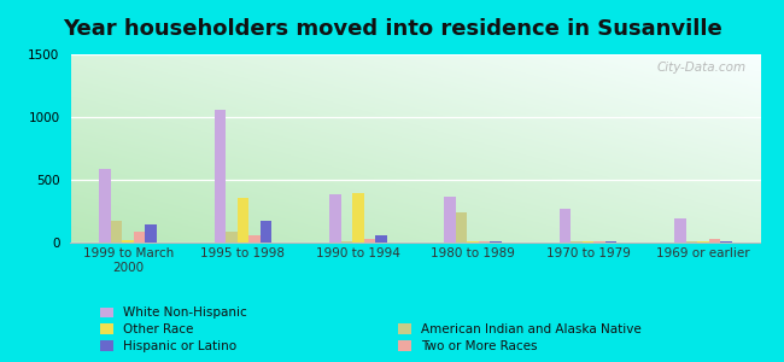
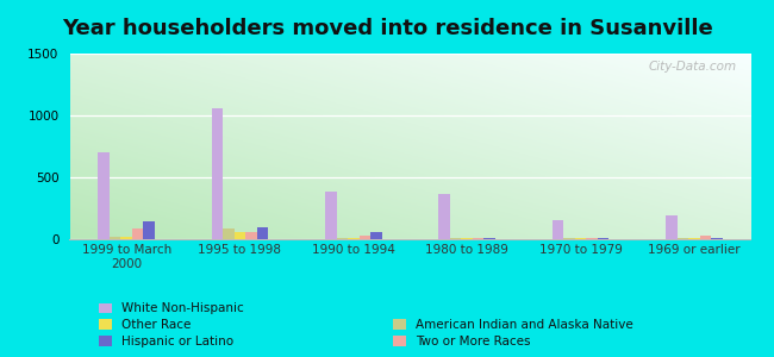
White Non-Hispanic/1999 to March 2000: 590 -> 700
American Indian and Alaska Native/1999 to March 2000: 170 -> 20
Other Race/1995 to 1998: 360 -> 60
Hispanic or Latino/1995 to 1998: 170 -> 100
Other Race/1990 to 1994: 390 -> 0
American Indian and Alaska Native/1980 to 1989: 240 -> 0
White Non-Hispanic/1970 to 1979: 270 -> 160
